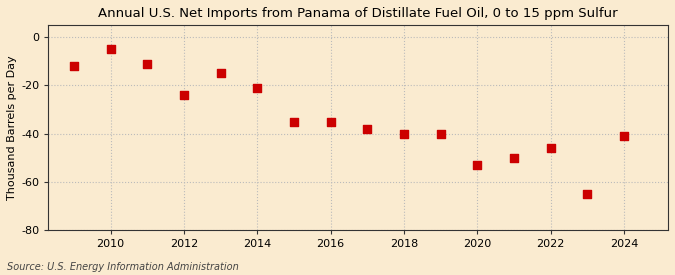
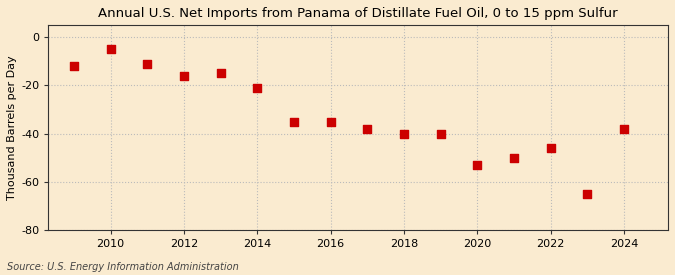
2012: -24 -> -16
2024: -41 -> -38
